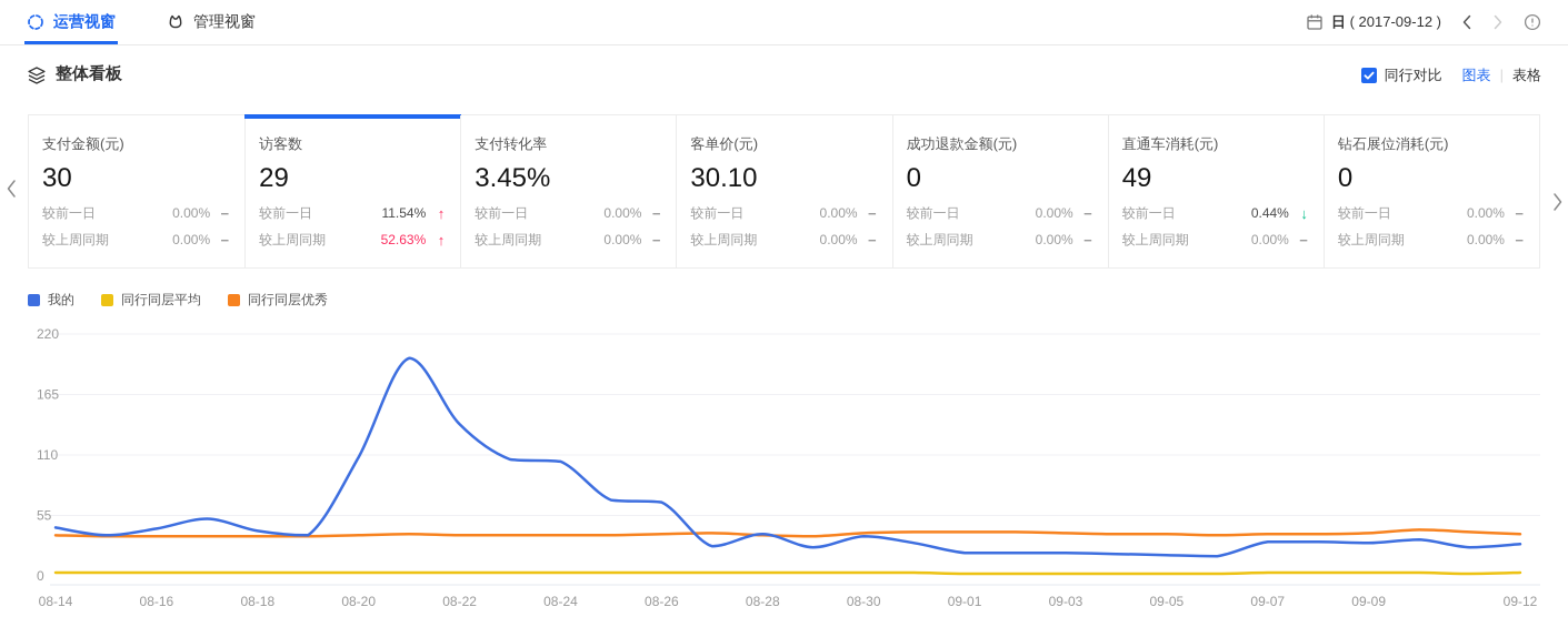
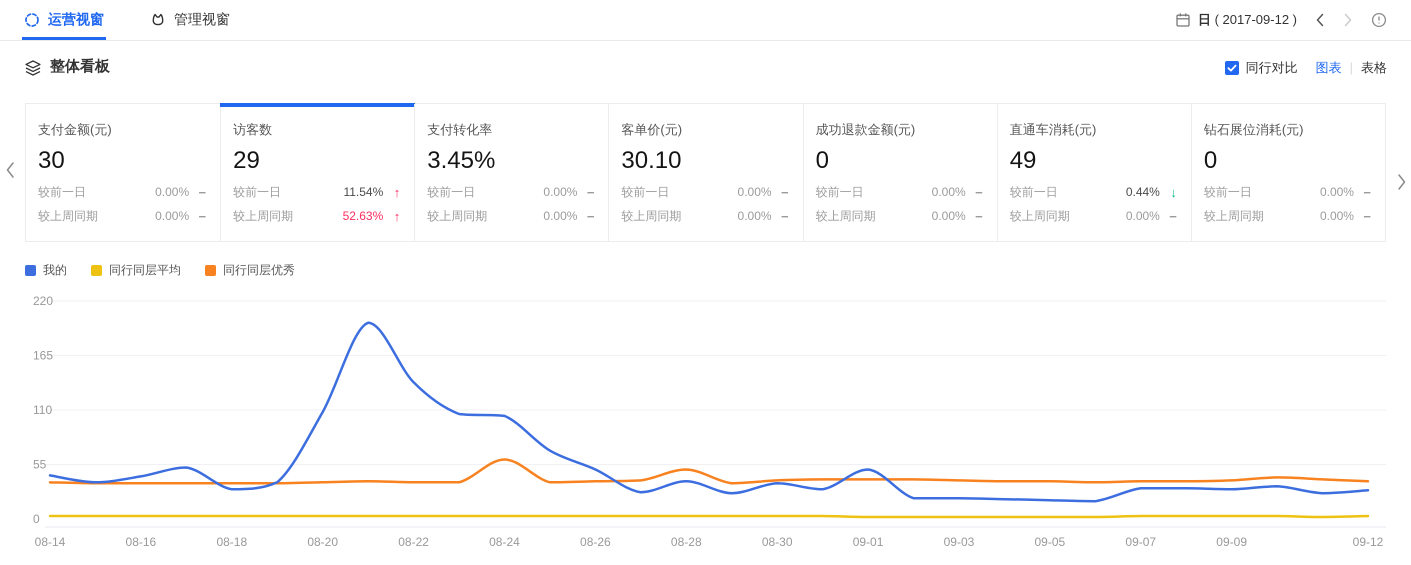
我的/08-18: 40 -> 30
同行同层优秀/08-24: 40 -> 60
我的/08-26: 70 -> 50
同行同层优秀/08-28: 40 -> 50
我的/09-01: 20 -> 50
